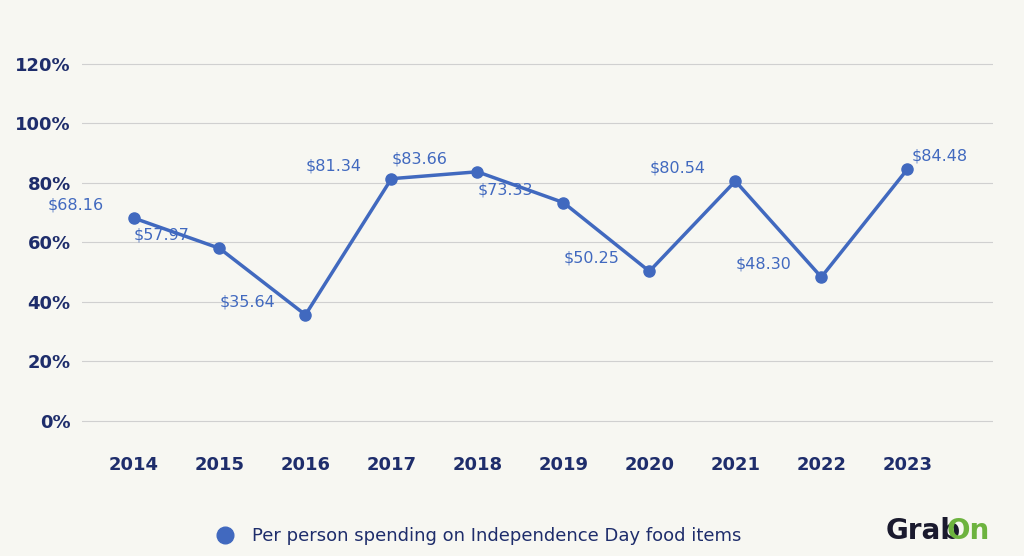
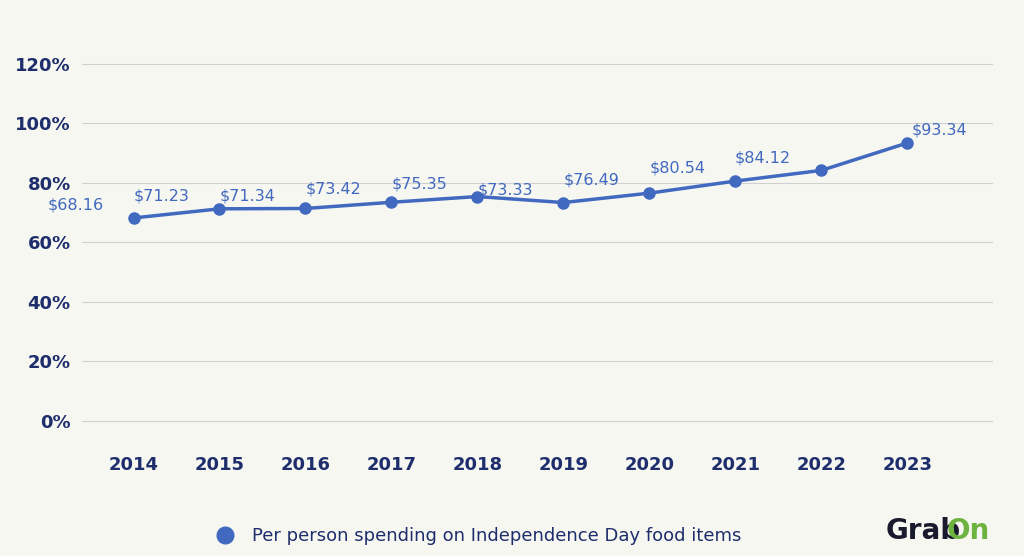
2015: $57.97 -> $71.23
2016: $35.64 -> $71.34
2017: $81.34 -> $73.42
2018: $83.66 -> $75.35
2020: $50.25 -> $76.49
2022: $48.30 -> $84.12
2023: $84.48 -> $93.34
